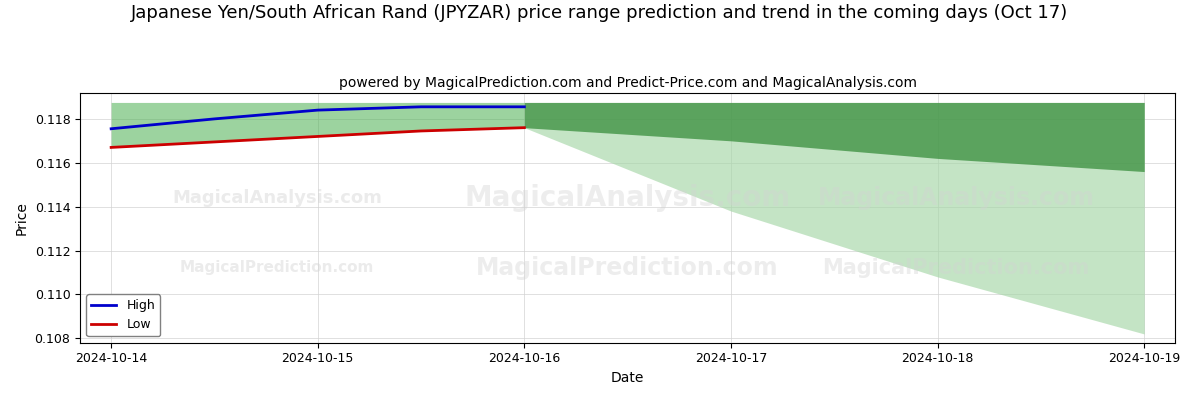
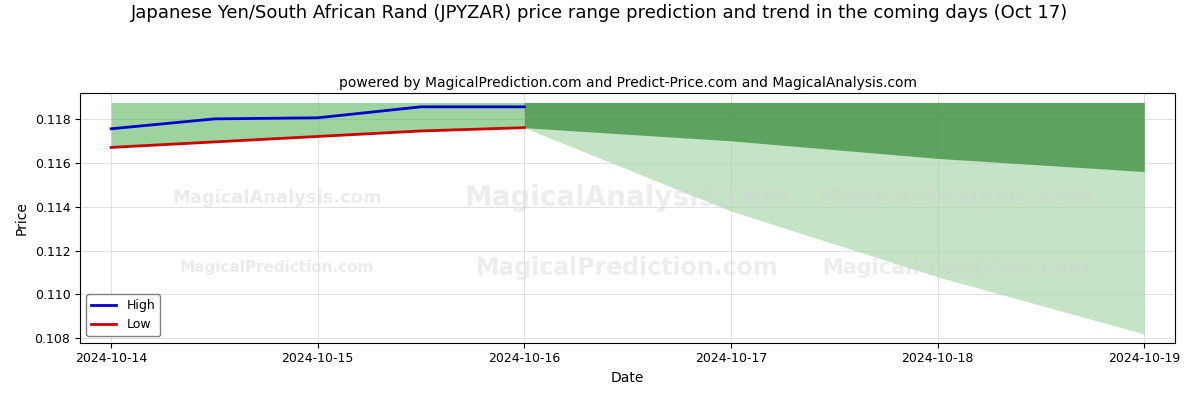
High/2024-10-15: 0.11840 -> 0.11805
